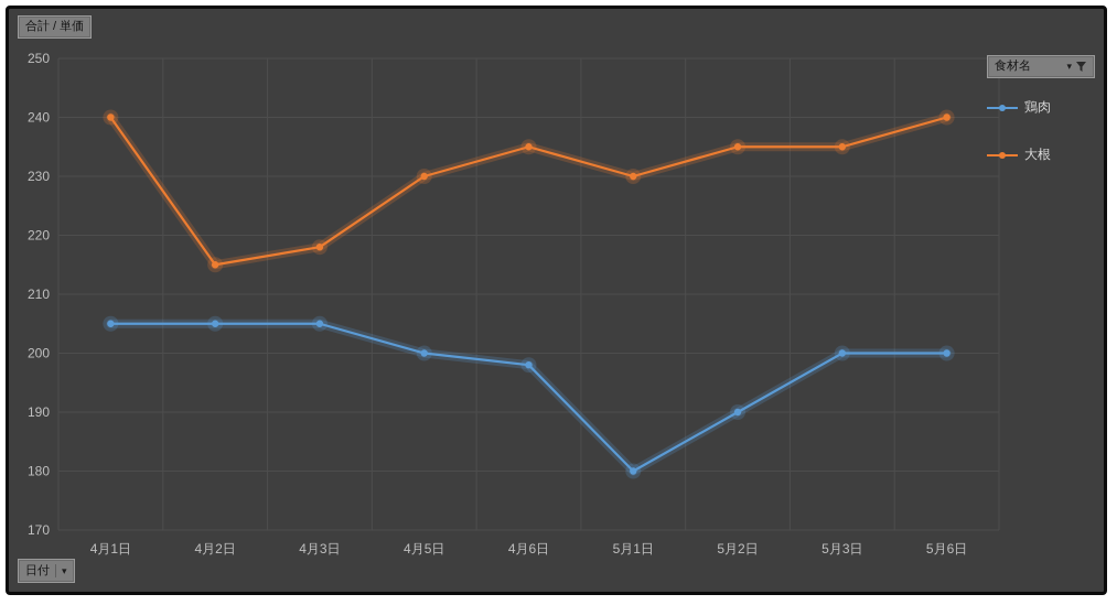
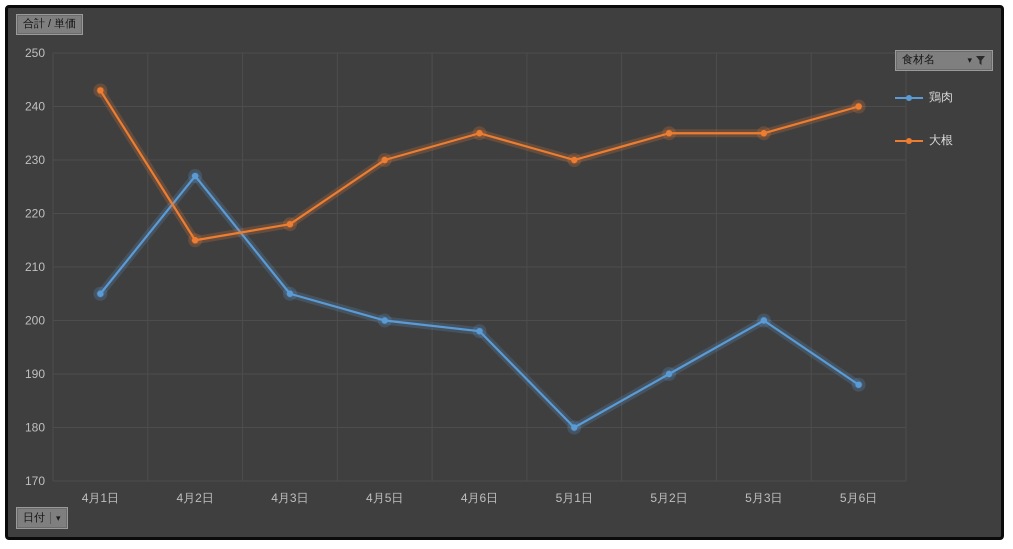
大根/4月1日: 240 -> 243
鶏肉/4月2日: 205 -> 227
鶏肉/5月6日: 200 -> 188
